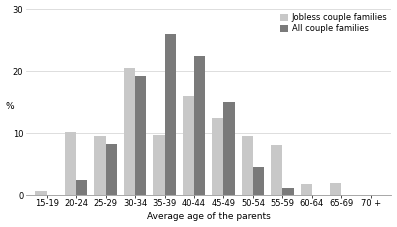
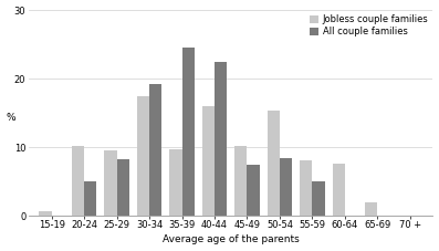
All couple families/20-24: 2.5 -> 5.0
Jobless couple families/30-34: 20.5 -> 17.4
All couple families/35-39: 26.0 -> 24.6
Jobless couple families/45-49: 12.5 -> 10.2
All couple families/45-49: 15.0 -> 7.4
Jobless couple families/50-54: 9.5 -> 15.4
All couple families/50-54: 4.5 -> 8.4
All couple families/55-59: 1.1 -> 5.0
Jobless couple families/60-64: 1.8 -> 7.6
